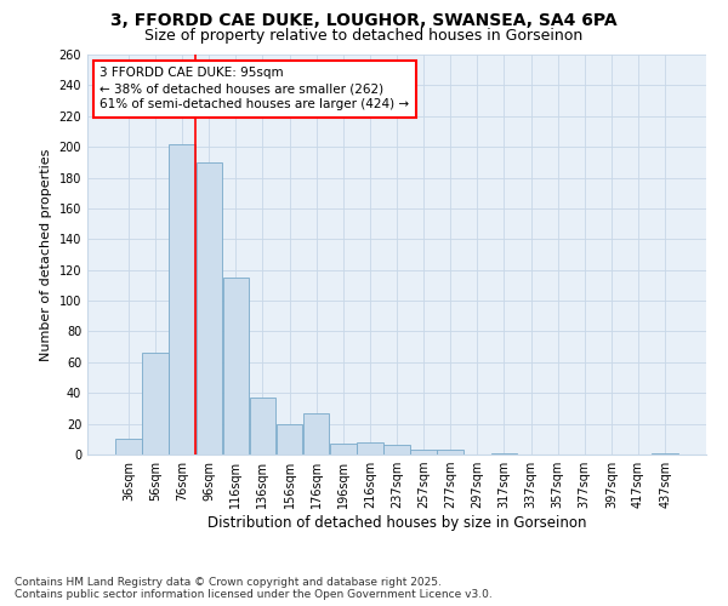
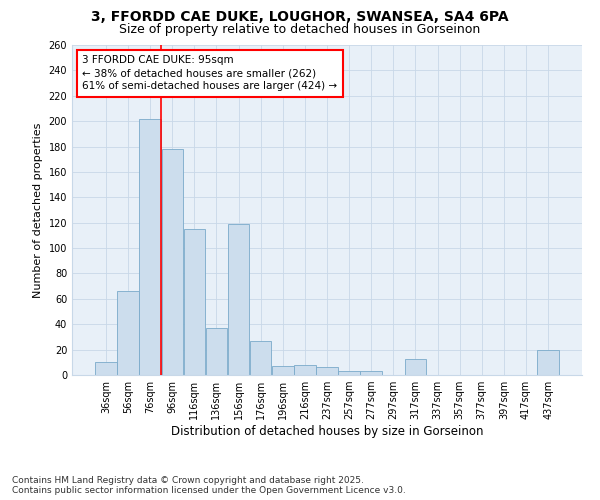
96sqm: 190 -> 178
156sqm: 20 -> 119
317sqm: 1 -> 13
437sqm: 1 -> 20
